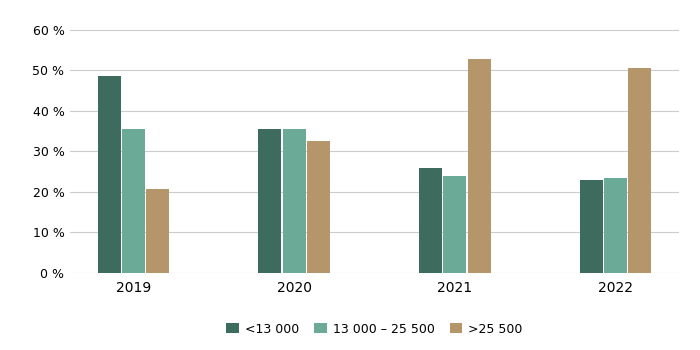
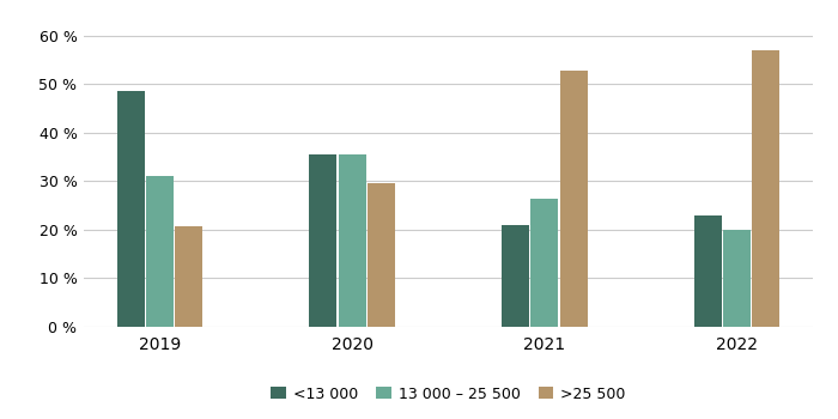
13 000 – 25 500/2019: 35.5 % -> 31.0 %
>25 500/2020: 32.5 % -> 29.5 %
<13 000/2021: 26.0 % -> 21.0 %
13 000 – 25 500/2021: 24.0 % -> 26.5 %
13 000 – 25 500/2022: 23.5 % -> 20.0 %
>25 500/2022: 50.5 % -> 57.0 %
